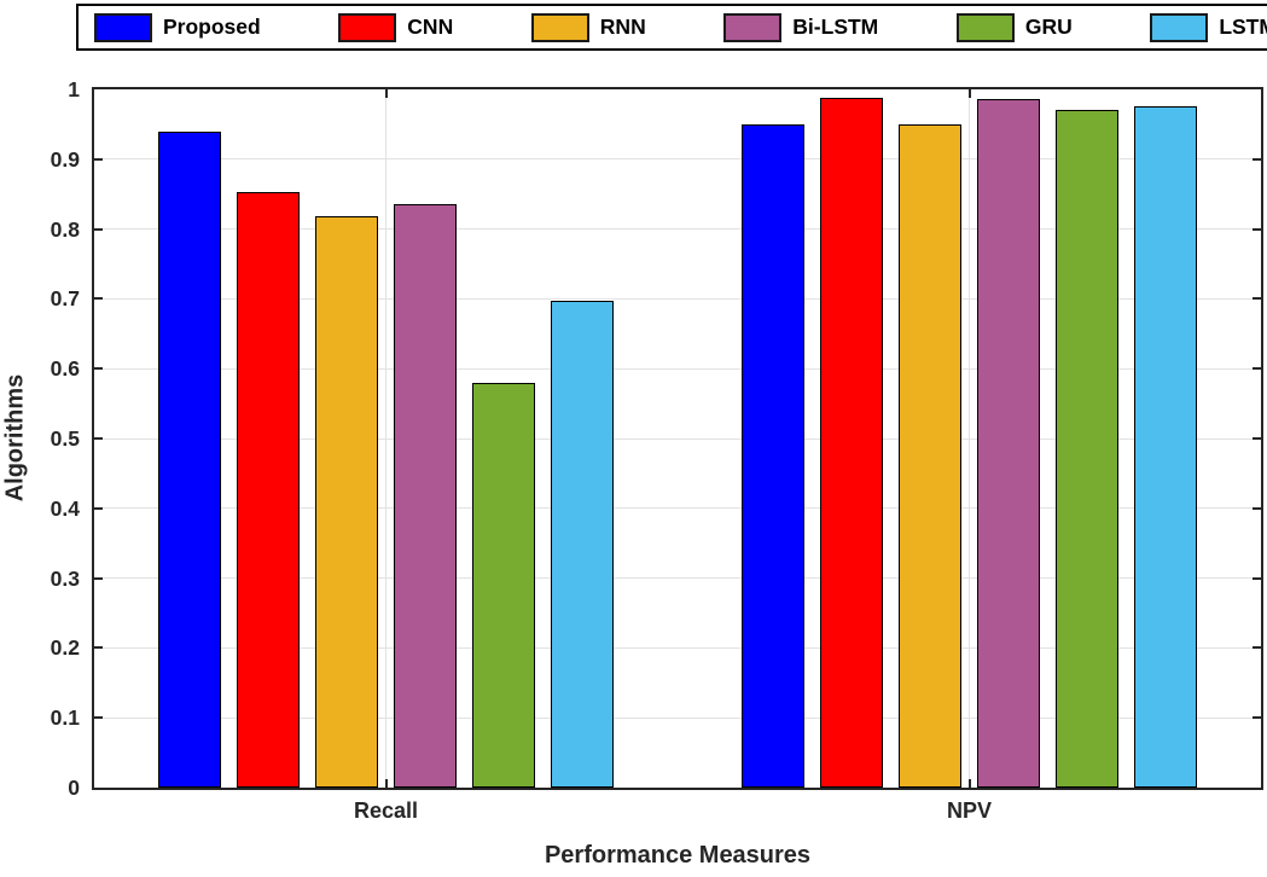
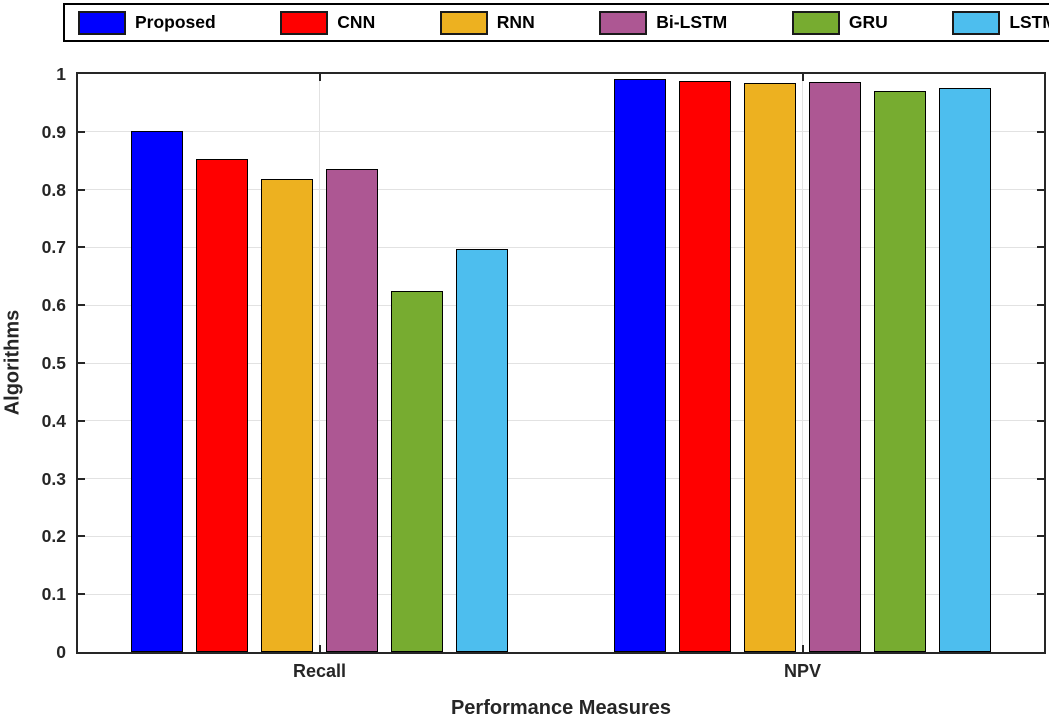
Proposed/Recall: 0.94 -> 0.90
GRU/Recall: 0.58 -> 0.62
Proposed/NPV: 0.95 -> 0.99
RNN/NPV: 0.95 -> 0.98
